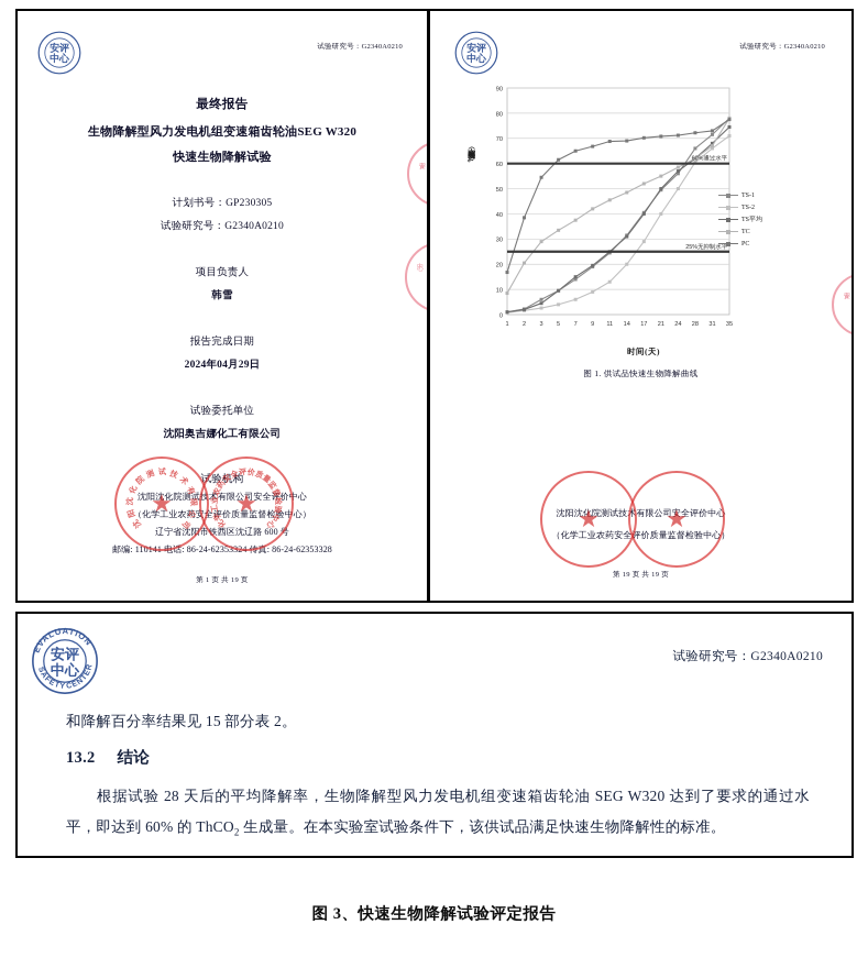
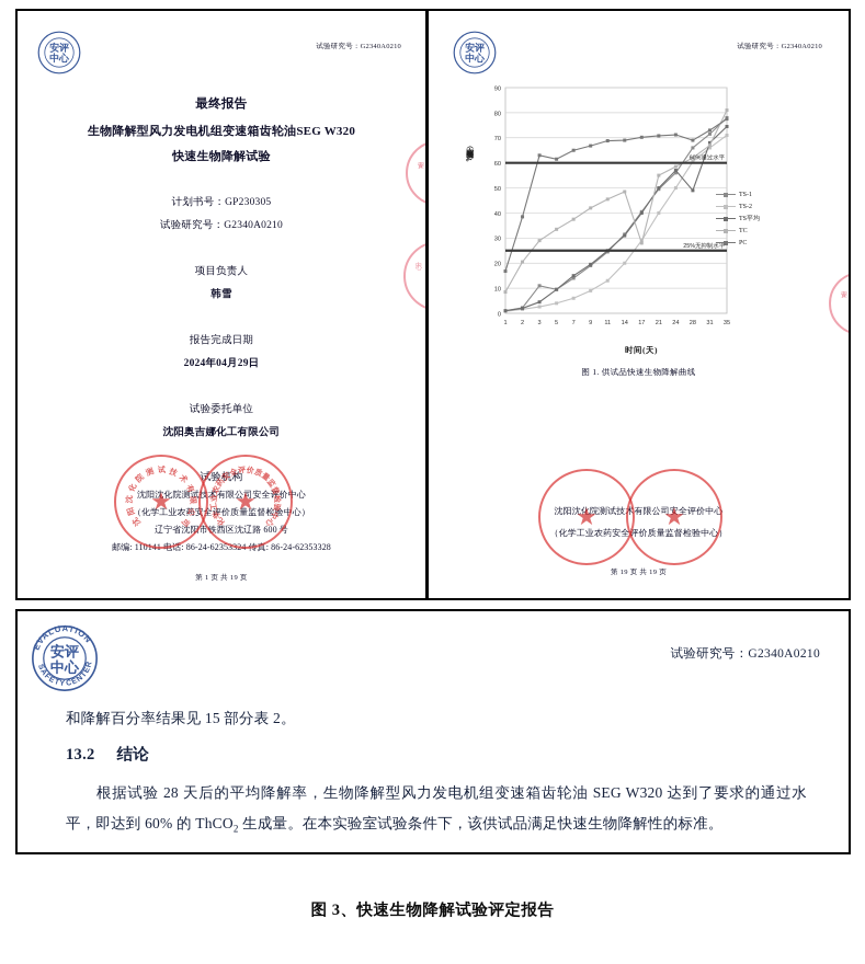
TS-1/3: 6 -> 11
PC/3: 54 -> 63
TC/17: 52 -> 28
TS平均/28: 62 -> 49
PC/28: 72 -> 69
TC/35: 78 -> 81
